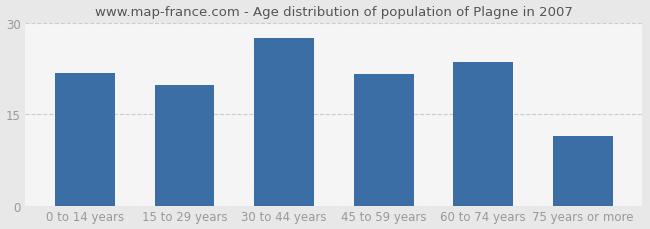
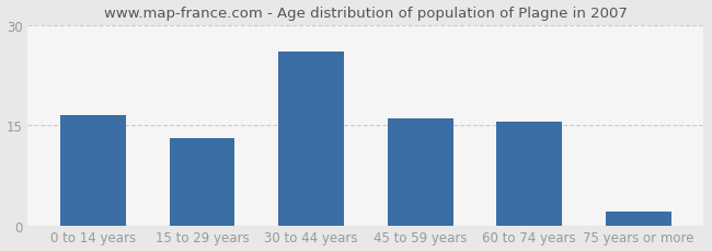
0 to 14 years: 21.8 -> 16.5
15 to 29 years: 19.8 -> 13.0
30 to 44 years: 27.6 -> 26.0
45 to 59 years: 21.6 -> 16.0
60 to 74 years: 23.6 -> 15.5
75 years or more: 11.4 -> 2.0
